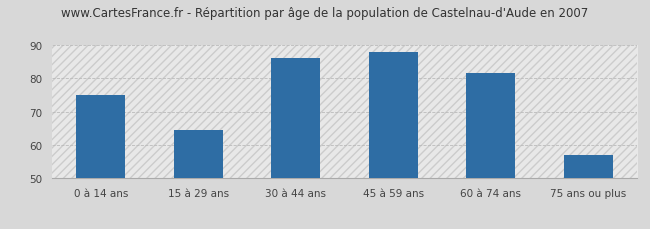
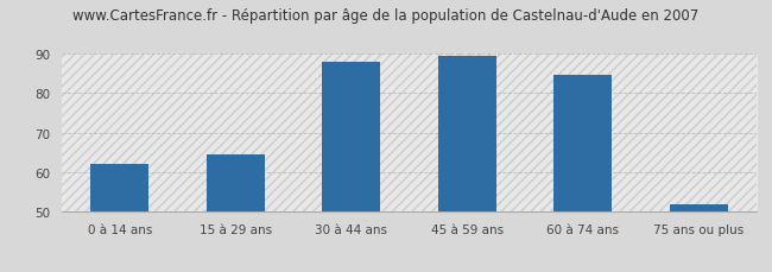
0 à 14 ans: 75.0 -> 62.0
30 à 44 ans: 86.0 -> 88.0
45 à 59 ans: 88.0 -> 89.5
60 à 74 ans: 81.5 -> 84.5
75 ans ou plus: 57.0 -> 52.0
